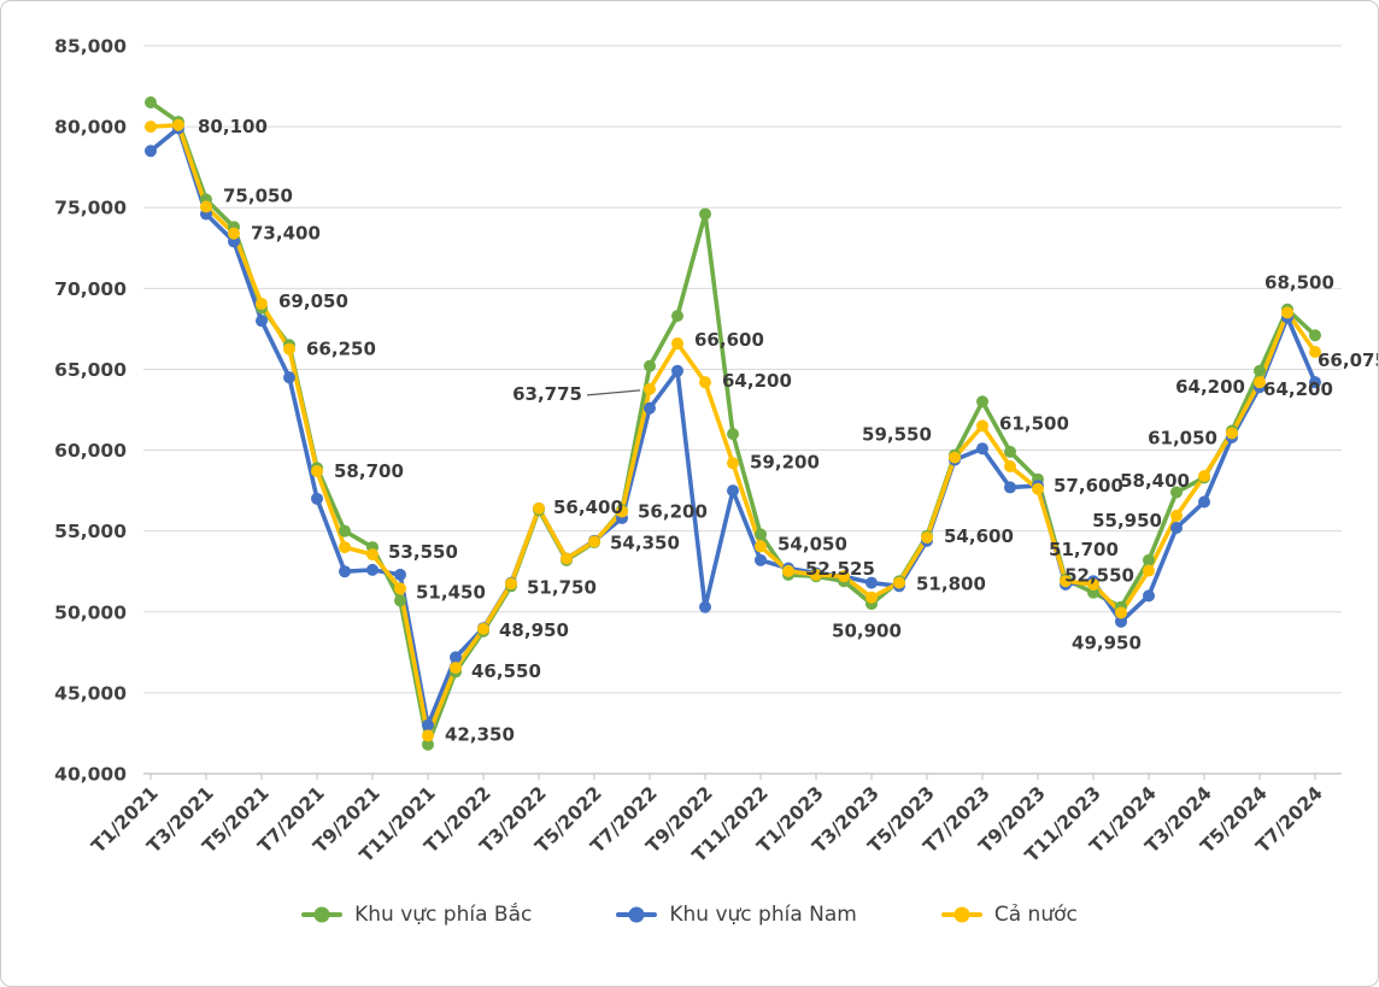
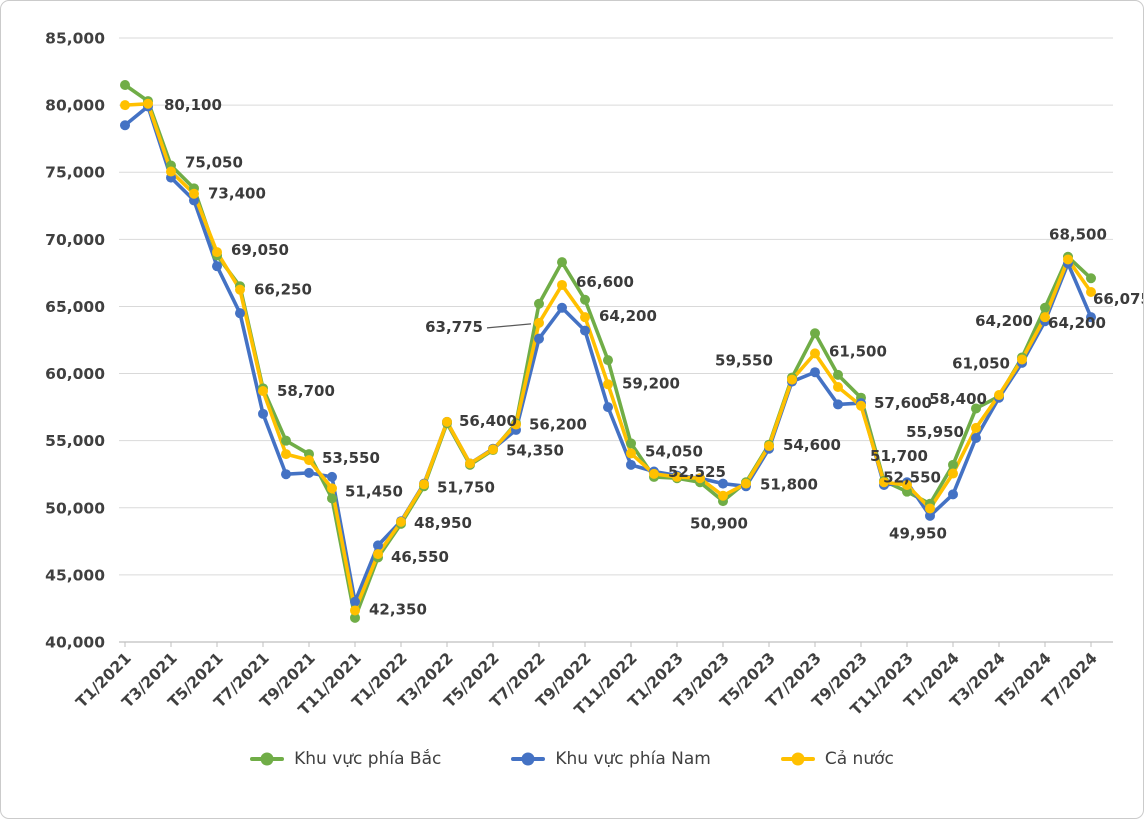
Khu vực phía Bắc/T9/2022: 74600 -> 65500
Khu vực phía Nam/T9/2022: 50300 -> 63200
Khu vực phía Nam/T3/2024: 56800 -> 58200
